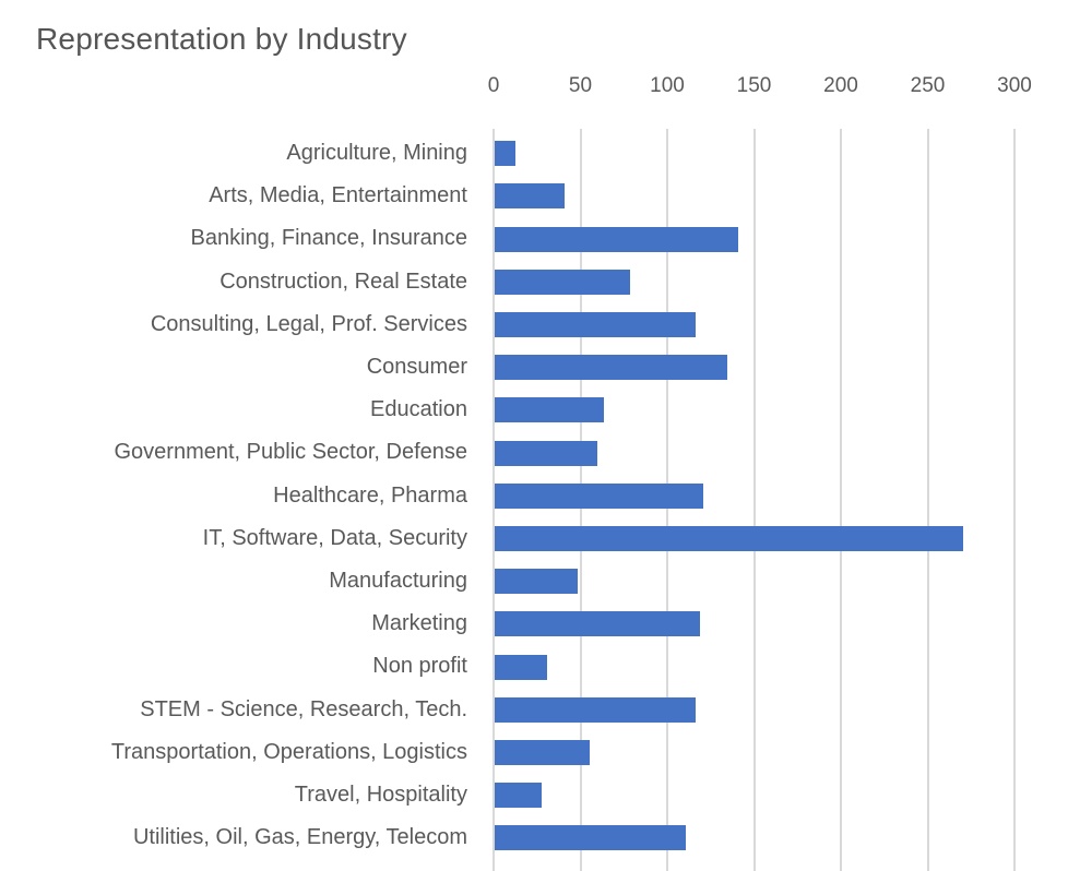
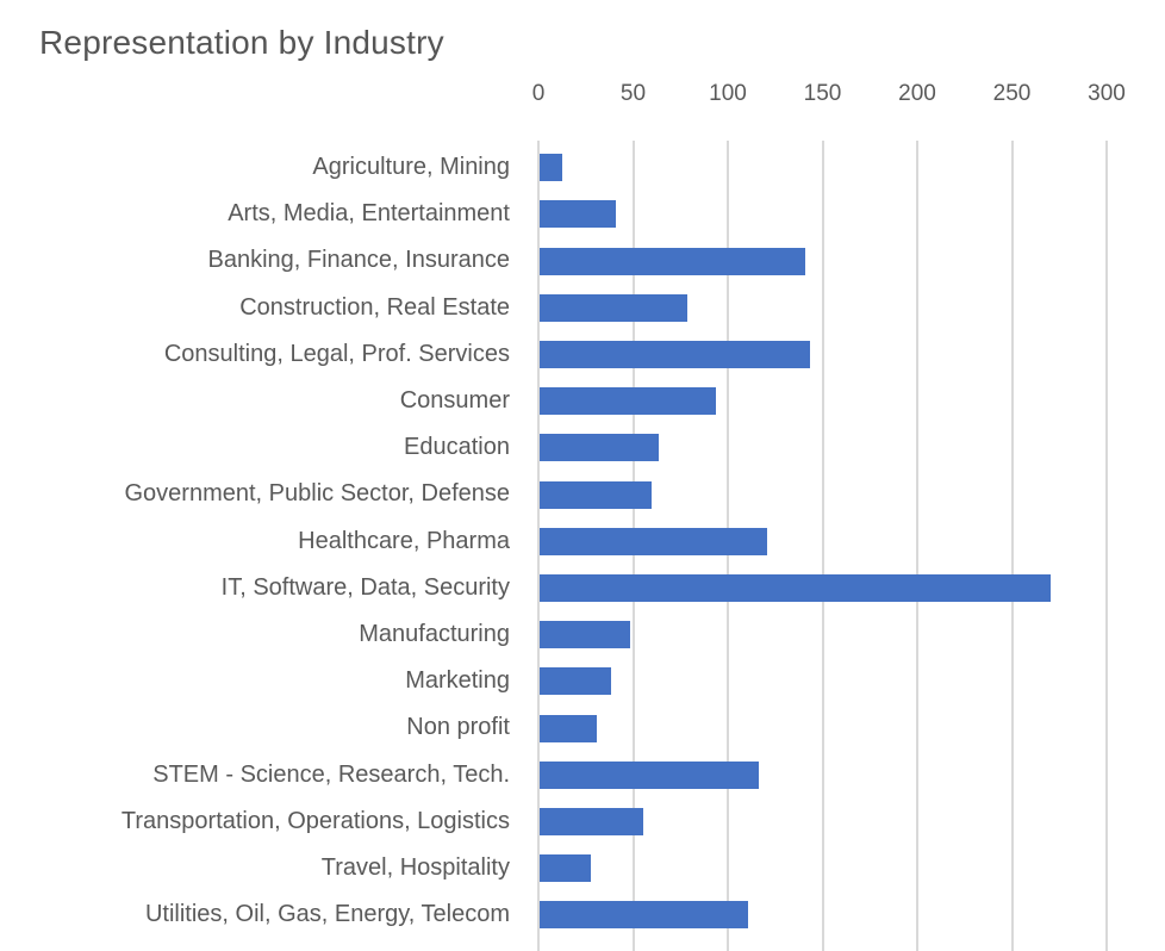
Consulting, Legal, Prof. Services: 116 -> 143
Consumer: 134 -> 93
Marketing: 118 -> 38
